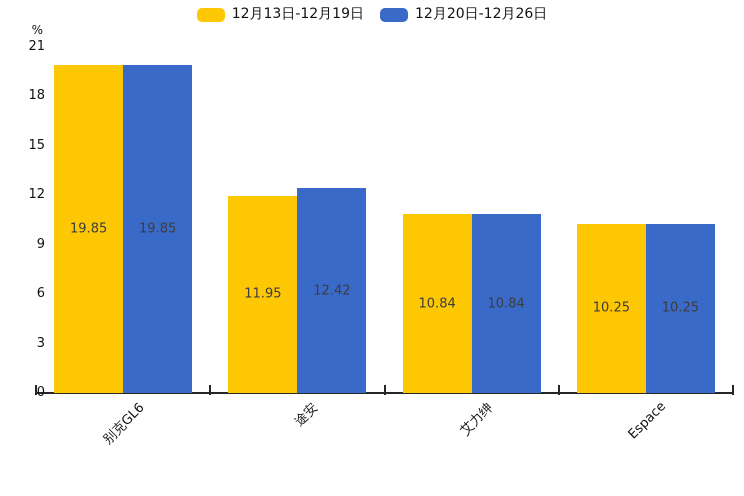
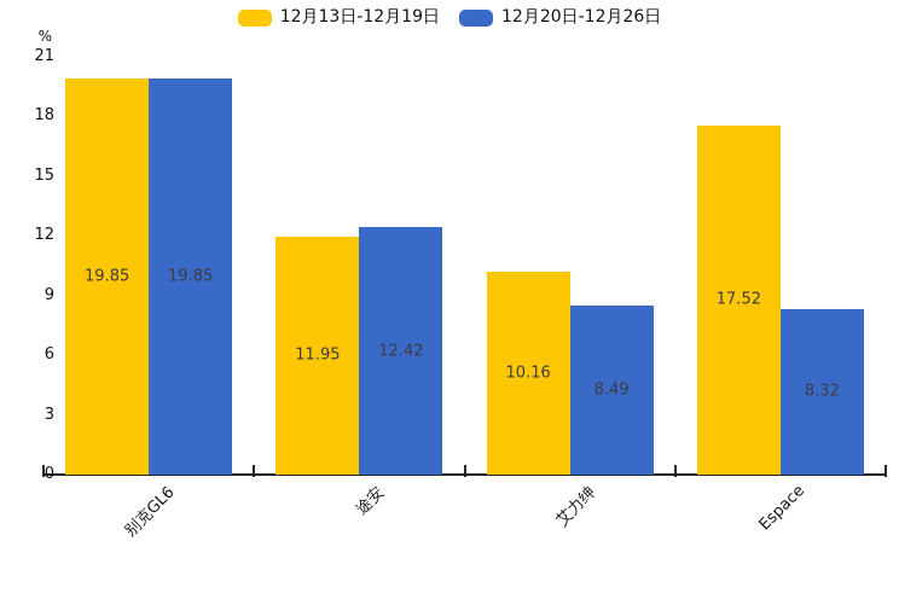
12月13日-12月19日/艾力绅: 10.84 -> 10.16
12月20日-12月26日/艾力绅: 10.84 -> 8.49
12月13日-12月19日/Espace: 10.25 -> 17.52
12月20日-12月26日/Espace: 10.25 -> 8.32
